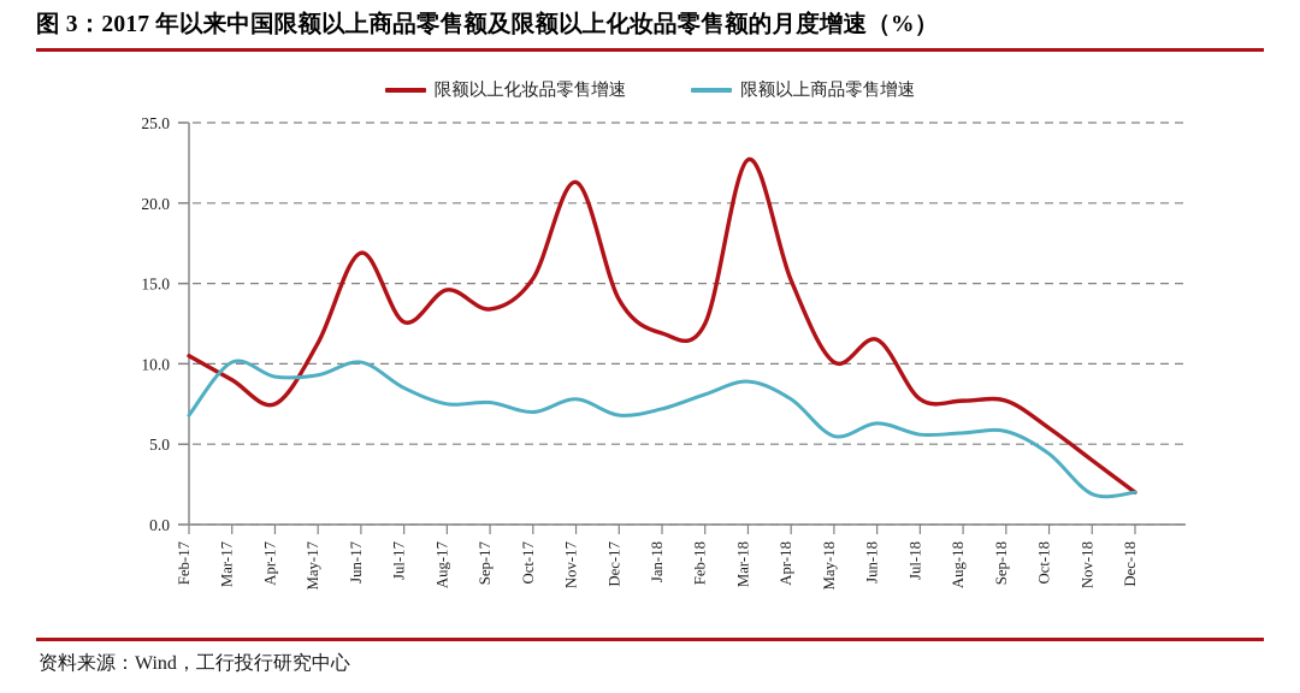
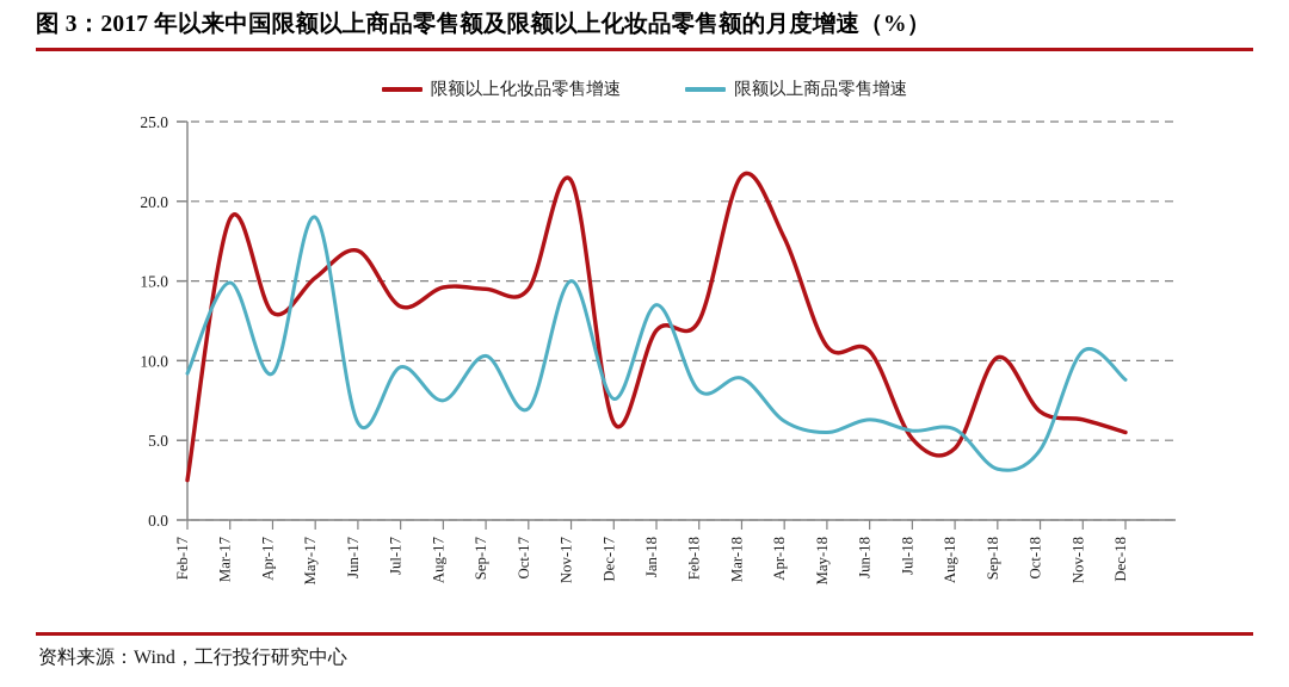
限额以上化妆品零售增速/Feb-17: 10.5 -> 2.5
限额以上商品零售增速/Feb-17: 6.8 -> 9.2
限额以上化妆品零售增速/Mar-17: 9.0 -> 18.9
限额以上商品零售增速/Mar-17: 10.1 -> 14.9
限额以上化妆品零售增速/Apr-17: 7.5 -> 13.0
限额以上化妆品零售增速/May-17: 11.3 -> 15.2
限额以上商品零售增速/May-17: 9.3 -> 19.0
限额以上商品零售增速/Jun-17: 10.1 -> 6.1
限额以上化妆品零售增速/Jul-17: 12.6 -> 13.4
限额以上商品零售增速/Jul-17: 8.5 -> 9.6
限额以上化妆品零售增速/Sep-17: 13.4 -> 14.5
限额以上商品零售增速/Sep-17: 7.6 -> 10.3
限额以上化妆品零售增速/Oct-17: 15.3 -> 14.5
限额以上商品零售增速/Nov-17: 7.8 -> 15.0
限额以上化妆品零售增速/Dec-17: 14.0 -> 6.1
限额以上商品零售增速/Dec-17: 6.8 -> 7.6
限额以上商品零售增速/Jan-18: 7.2 -> 13.5
限额以上化妆品零售增速/Mar-18: 22.7 -> 21.6
限额以上化妆品零售增速/Apr-18: 15.2 -> 17.7
限额以上商品零售增速/Apr-18: 7.8 -> 6.2
限额以上化妆品零售增速/May-18: 10.1 -> 10.9
限额以上化妆品零售增速/Jun-18: 11.5 -> 10.6
限额以上化妆品零售增速/Jul-18: 7.8 -> 5.1
限额以上化妆品零售增速/Aug-18: 7.7 -> 4.5
限额以上化妆品零售增速/Sep-18: 7.7 -> 10.2
限额以上商品零售增速/Sep-18: 5.8 -> 3.2
限额以上化妆品零售增速/Oct-18: 6.0 -> 6.8
限额以上化妆品零售增速/Nov-18: 4.0 -> 6.3
限额以上商品零售增速/Nov-18: 1.9 -> 10.6
限额以上化妆品零售增速/Dec-18: 2.0 -> 5.5
限额以上商品零售增速/Dec-18: 2.0 -> 8.8
